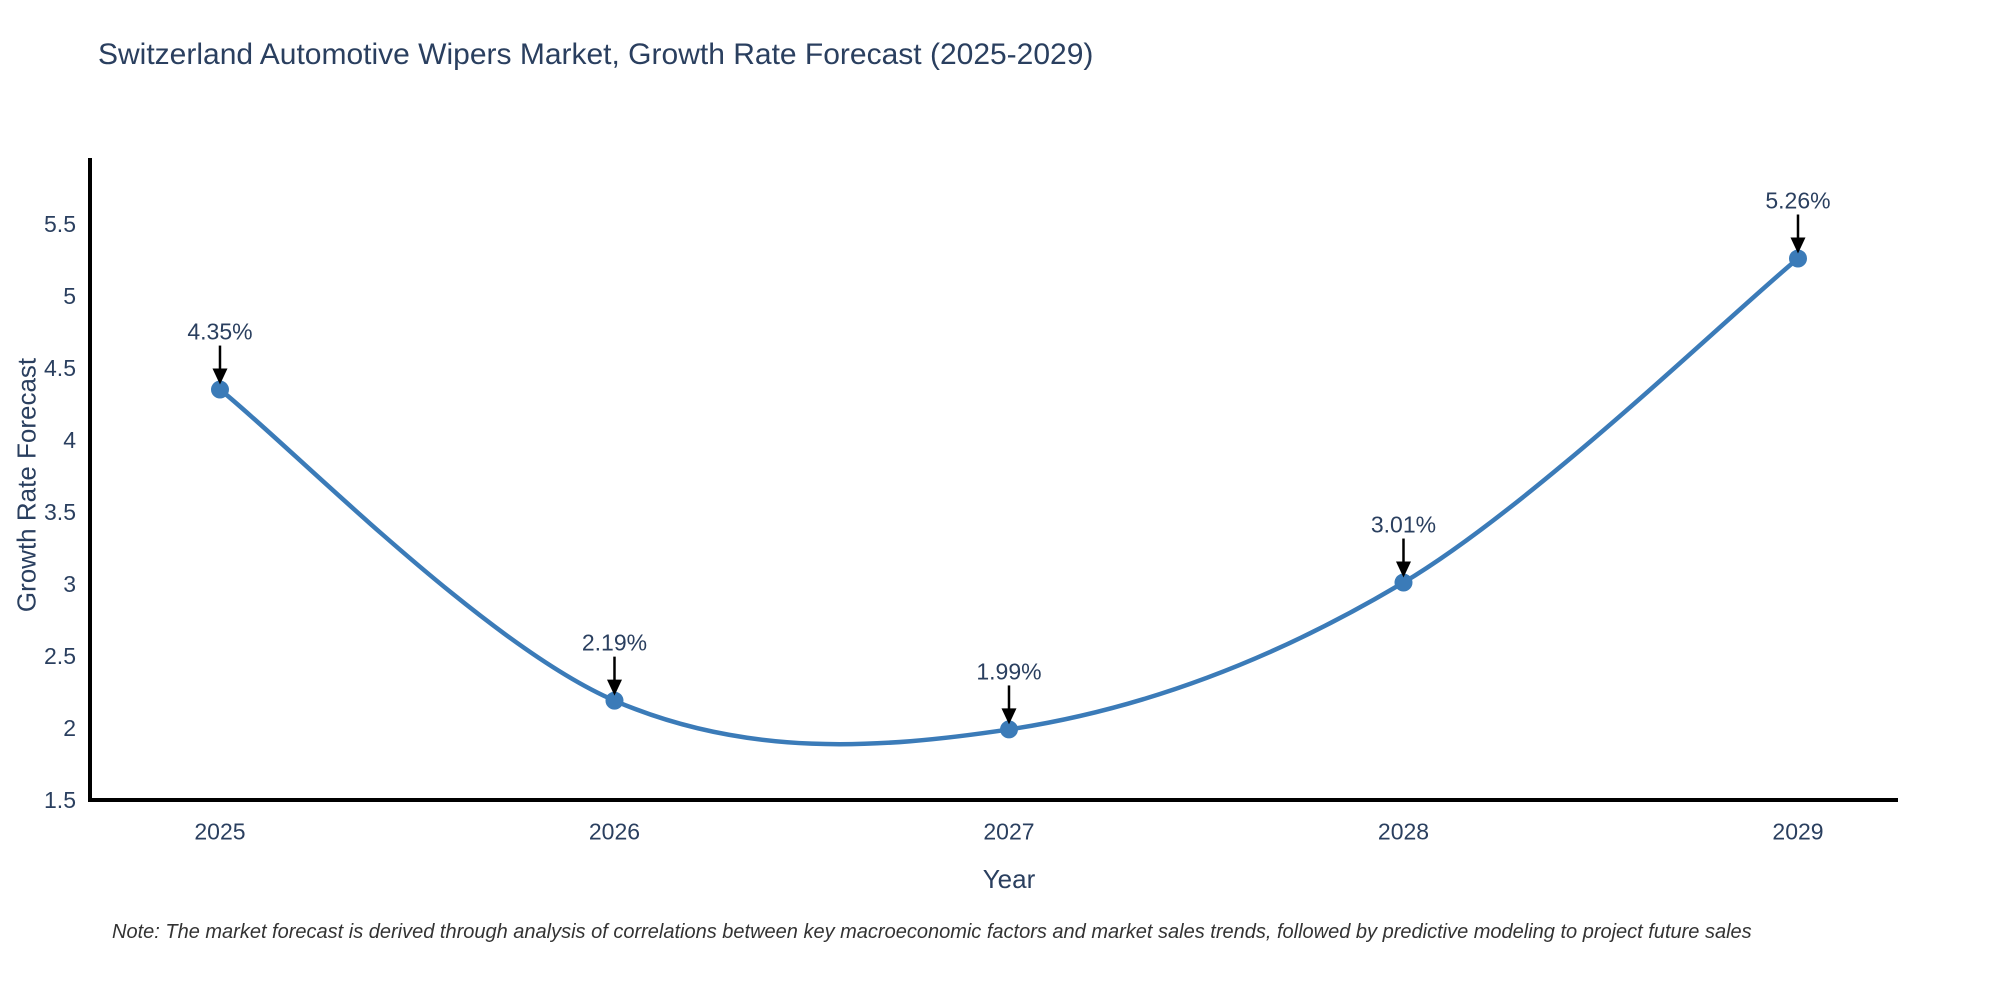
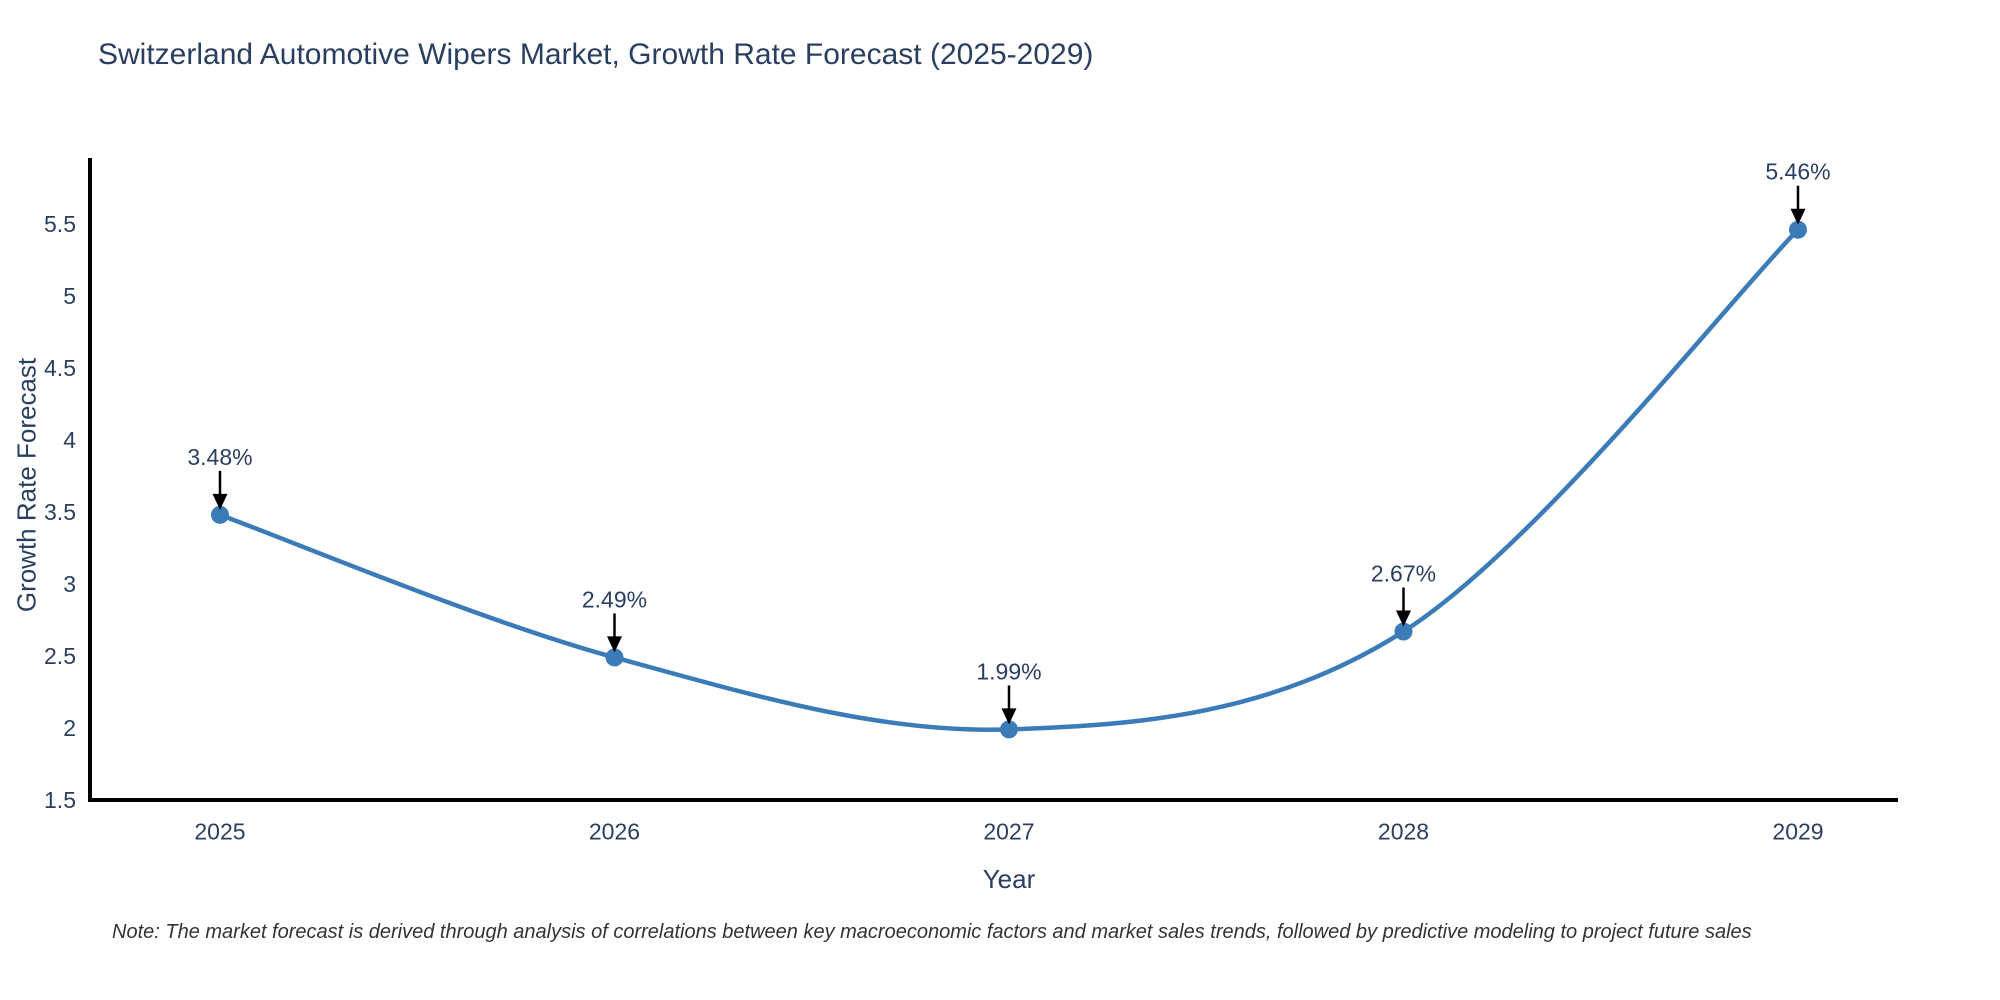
2025: 4.35% -> 3.48%
2026: 2.19% -> 2.49%
2028: 3.01% -> 2.67%
2029: 5.26% -> 5.46%
